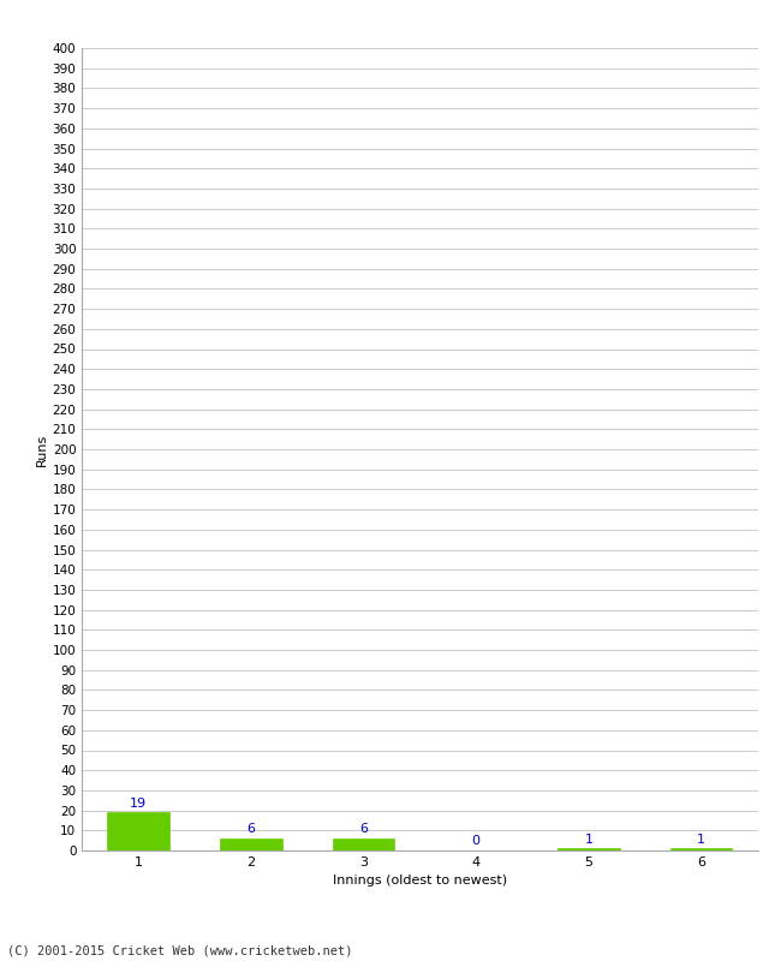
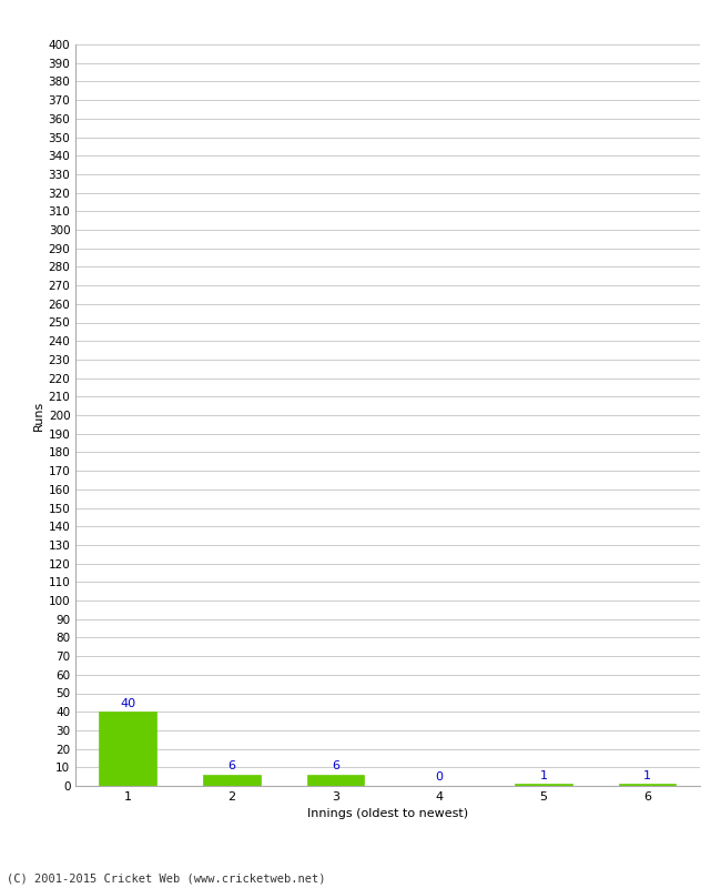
1: 19 -> 40
